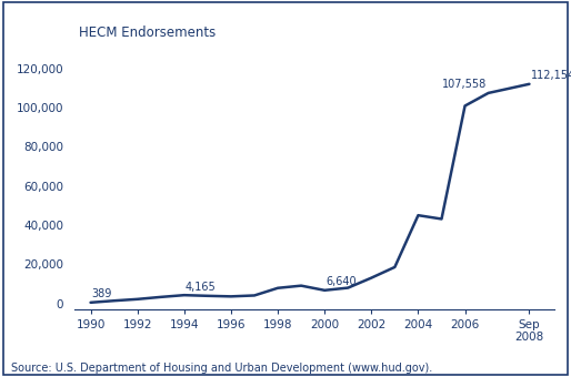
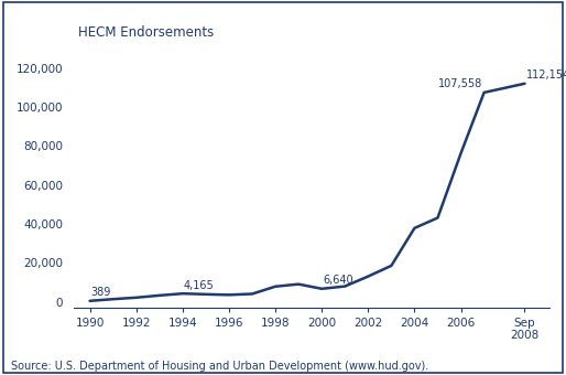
2004: 45,000 -> 38,000
2006: 101,000 -> 76,000
